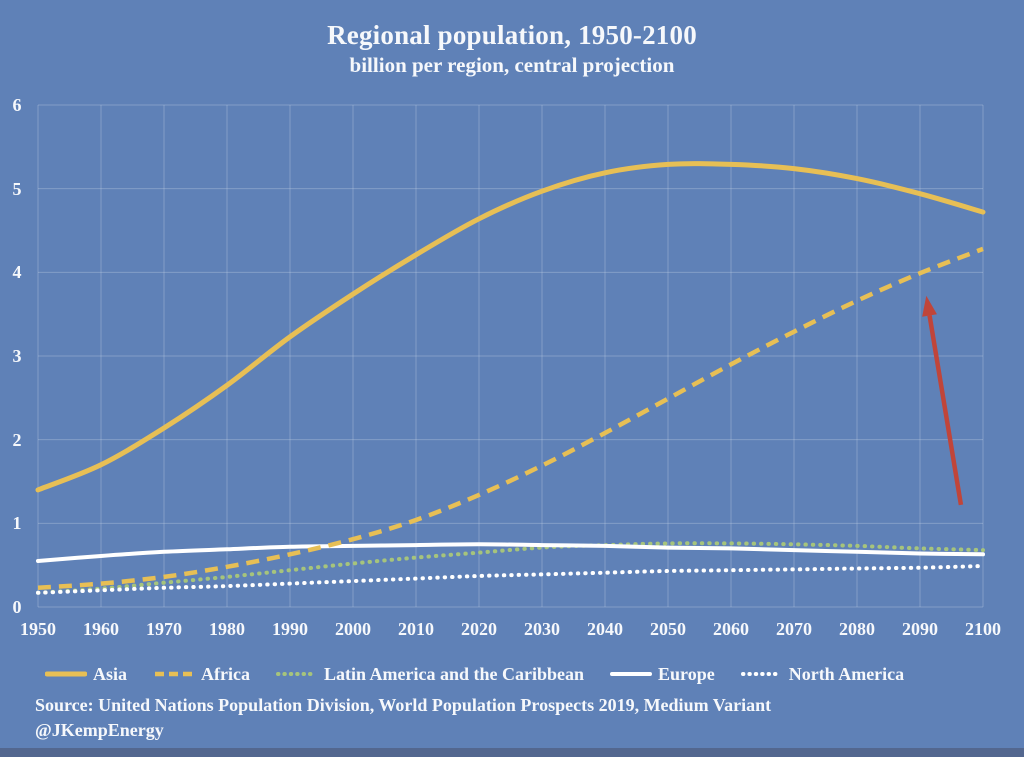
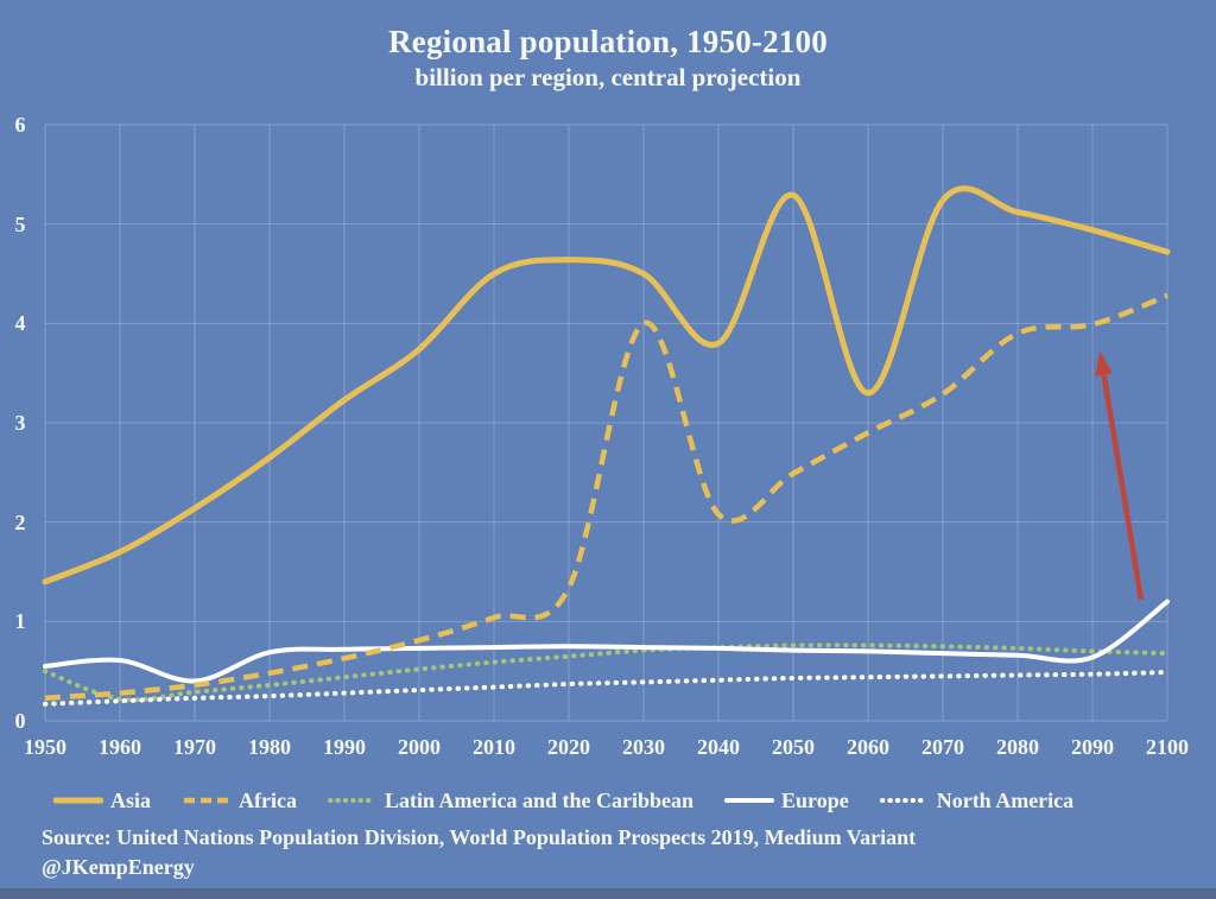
Latin America and the Caribbean/1950: 0.2 -> 0.5
Europe/1970: 0.7 -> 0.4
Asia/2010: 4.2 -> 4.5
Asia/2030: 5.0 -> 4.5
Africa/2030: 1.7 -> 4.0
Asia/2040: 5.2 -> 3.8
Asia/2060: 5.3 -> 3.3
Africa/2080: 3.7 -> 3.9
Europe/2100: 0.6 -> 1.2
